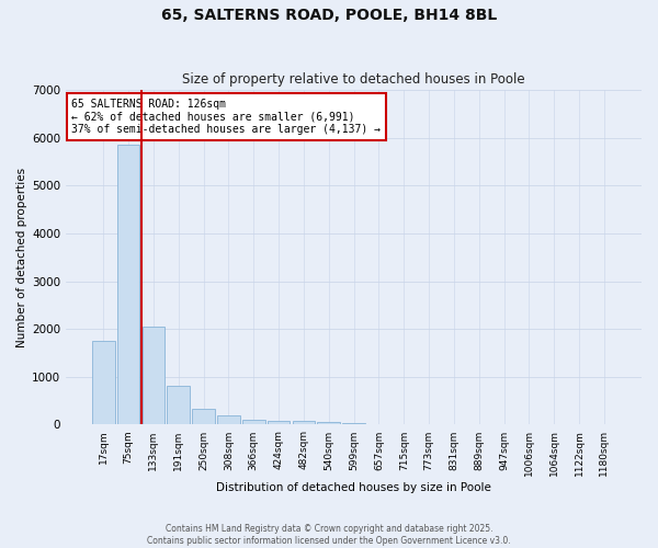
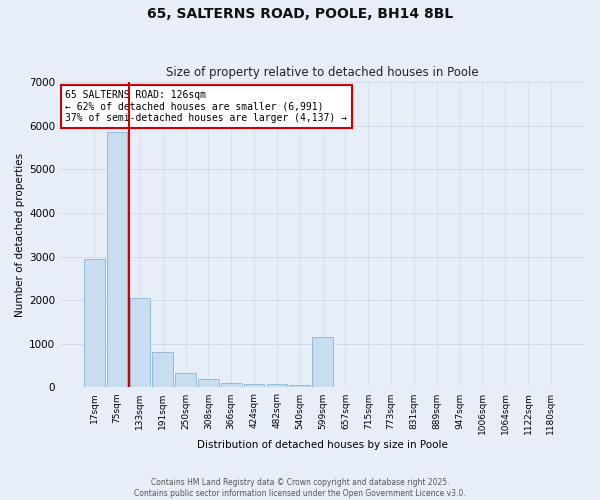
17sqm: 1750 -> 2950
599sqm: 30 -> 1150
